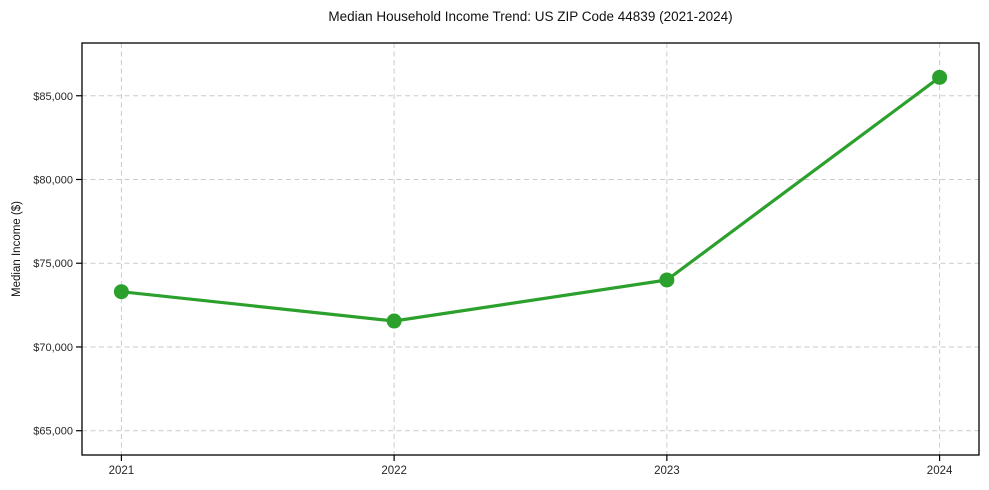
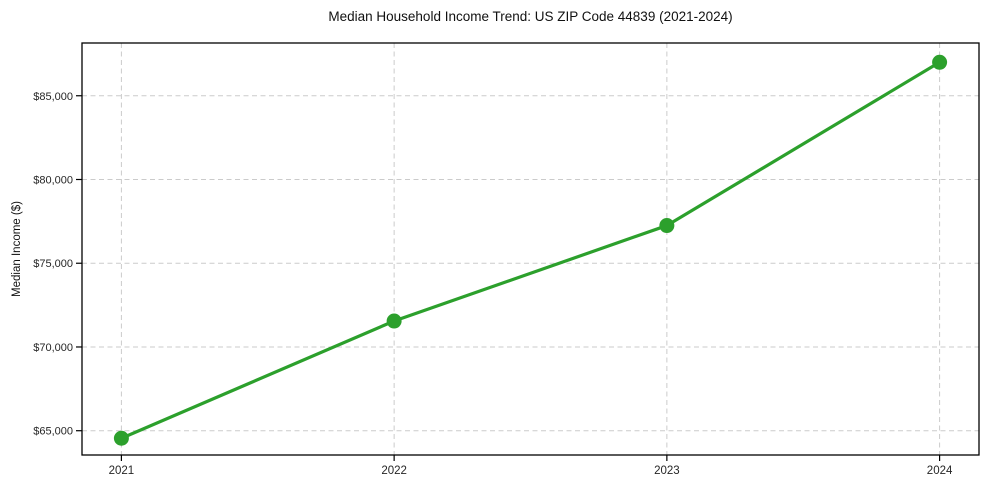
2021: $73300 -> $64600
2023: $74000 -> $77200
2024: $86100 -> $87000
